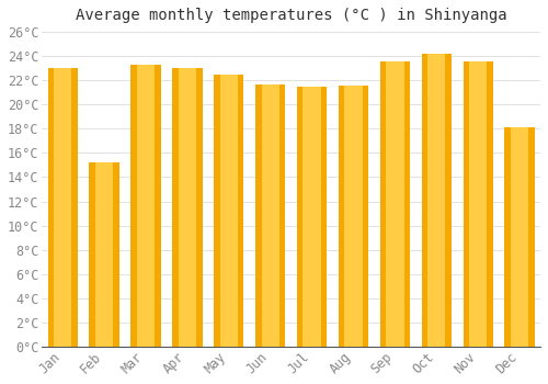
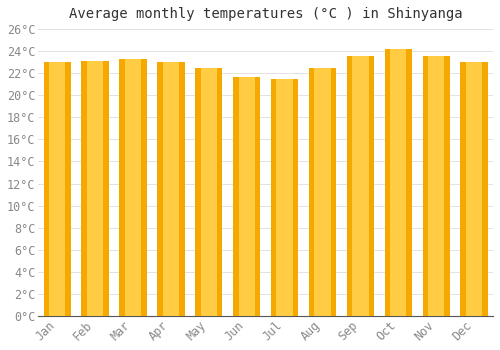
Feb: 15.2°C -> 23.1°C
Aug: 21.6°C -> 22.5°C
Dec: 18.1°C -> 23.0°C
